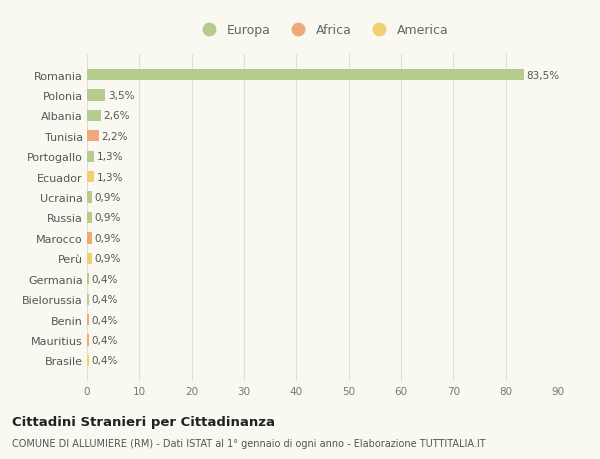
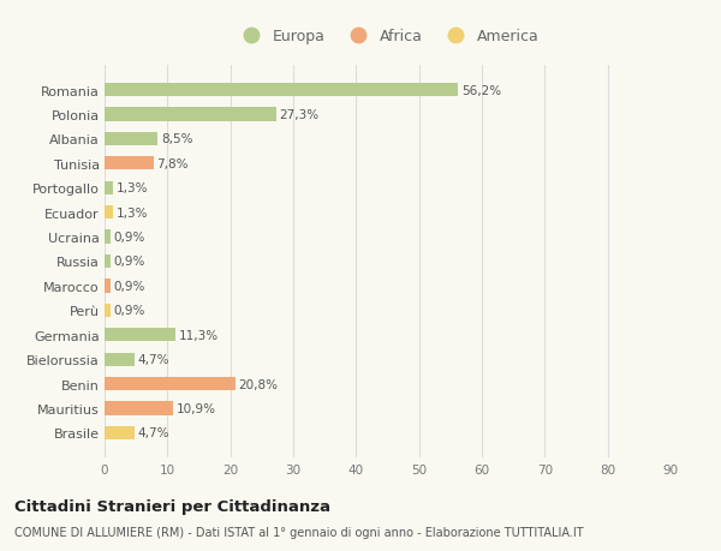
Romania: 83,5% -> 56,2%
Polonia: 3,5% -> 27,3%
Albania: 2,6% -> 8,5%
Tunisia: 2,2% -> 7,8%
Germania: 0,4% -> 11,3%
Bielorussia: 0,4% -> 4,7%
Benin: 0,4% -> 20,8%
Mauritius: 0,4% -> 10,9%
Brasile: 0,4% -> 4,7%
